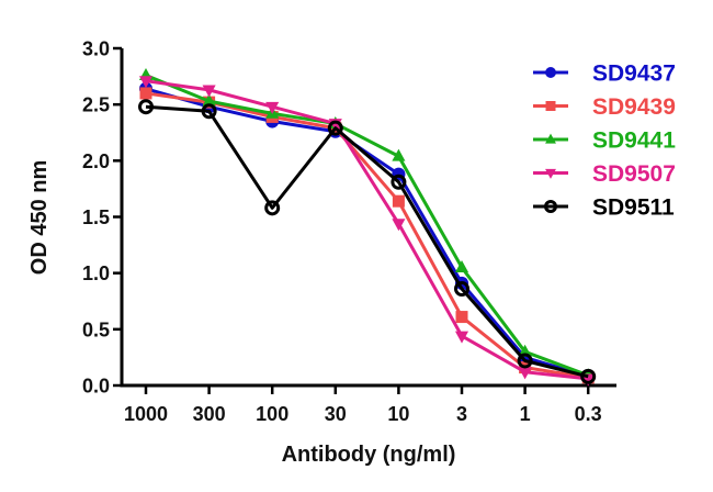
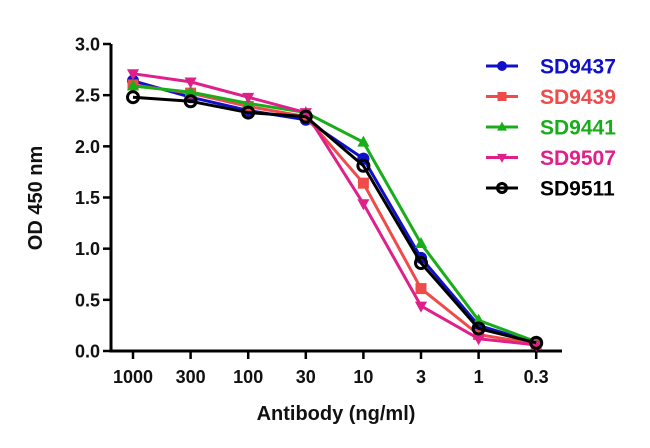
SD9441/1000: 2.76 -> 2.59
SD9511/100: 1.58 -> 2.33
